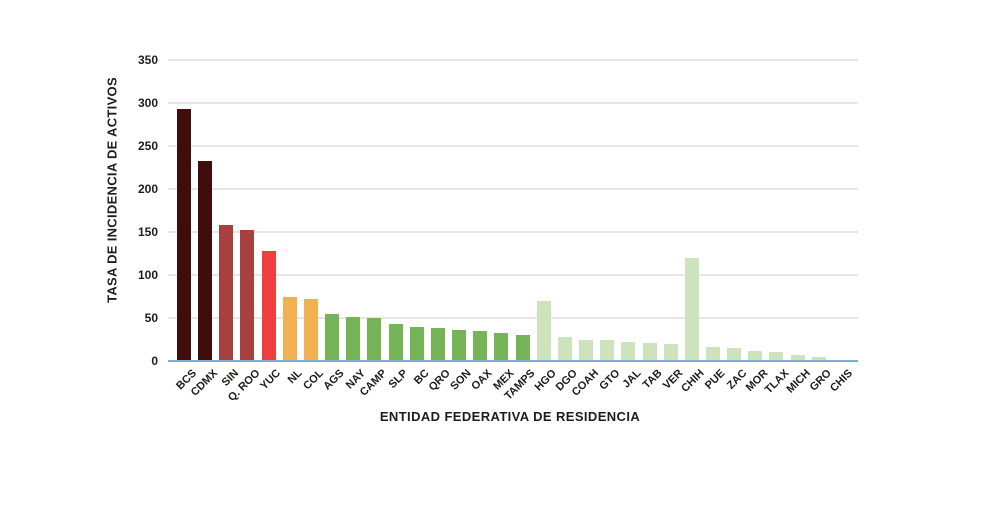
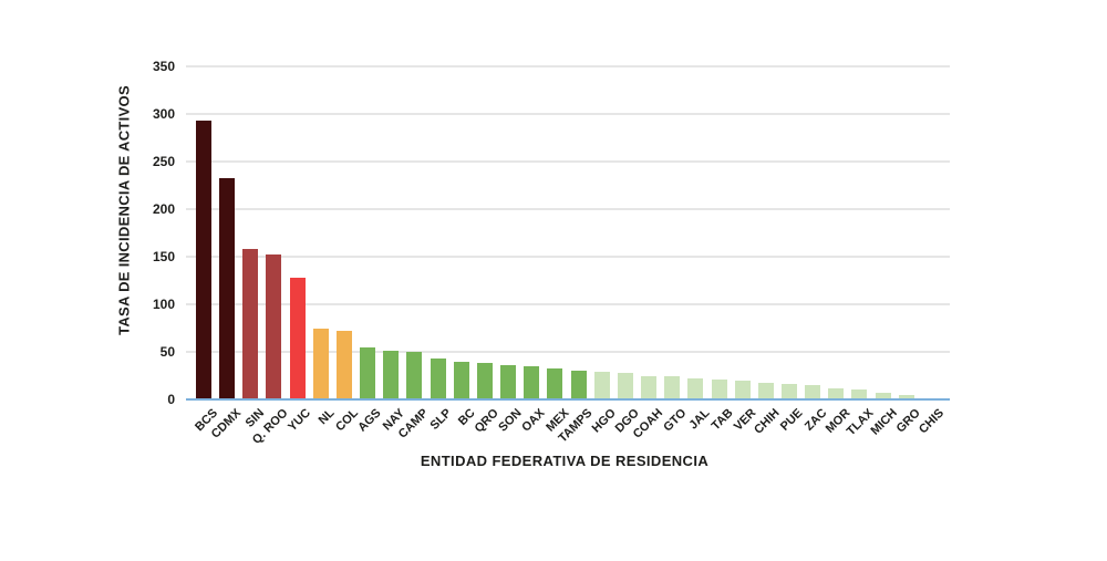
HGO: 70 -> 30
CHIH: 120 -> 20
